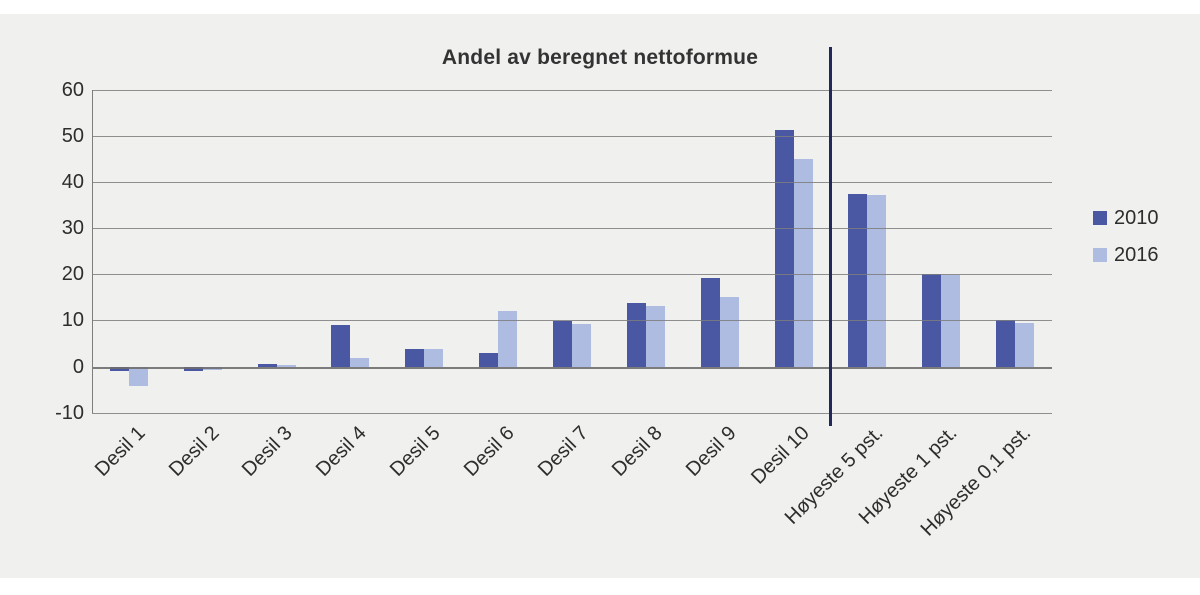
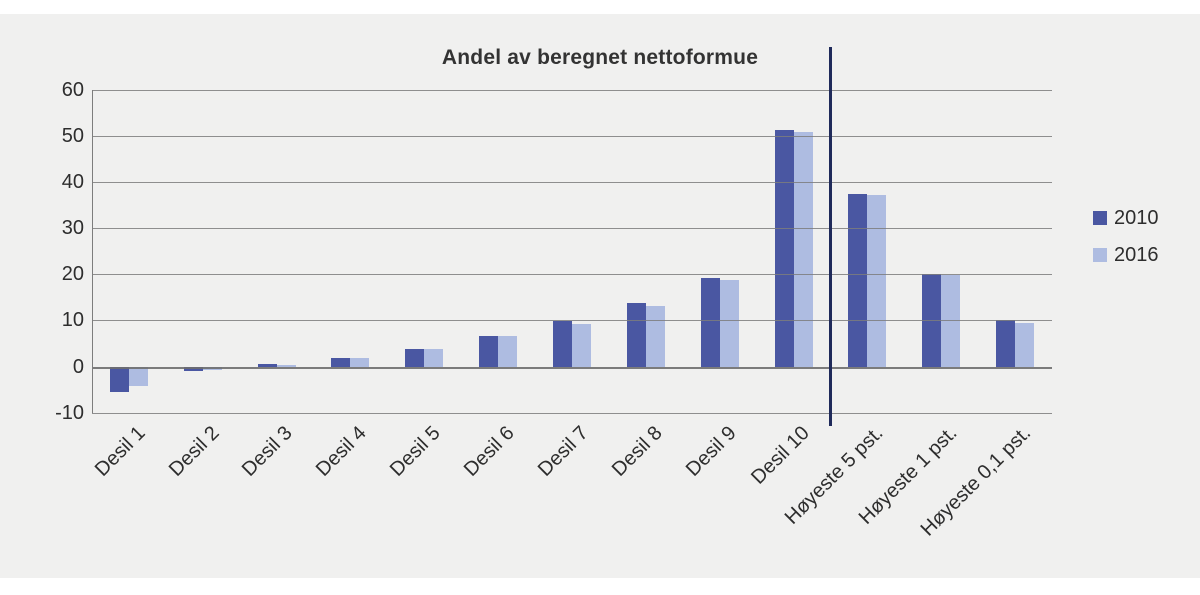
2010/Desil 1: -1 -> -6
2010/Desil 4: 9 -> 2
2010/Desil 6: 3 -> 7
2016/Desil 6: 12 -> 7
2016/Desil 9: 15 -> 19
2016/Desil 10: 45 -> 51
